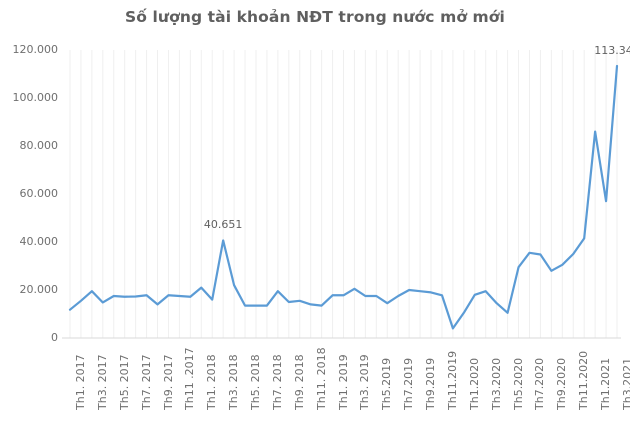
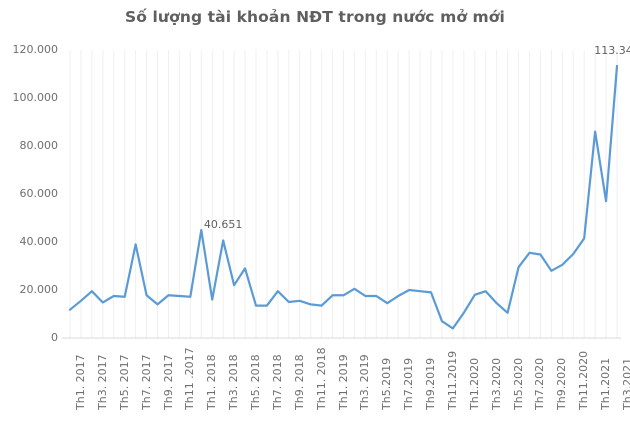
Th7. 2017: 17000 -> 39000
Th1. 2018: 21000 -> 45000
Th5. 2018: 14000 -> 29000
Th11.2019: 18000 -> 7000
